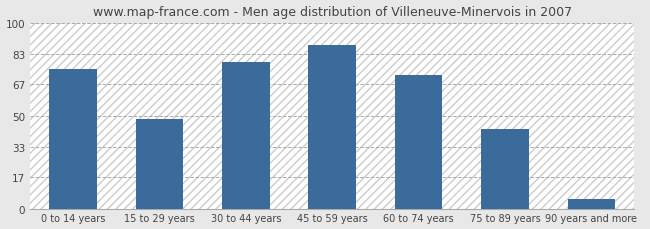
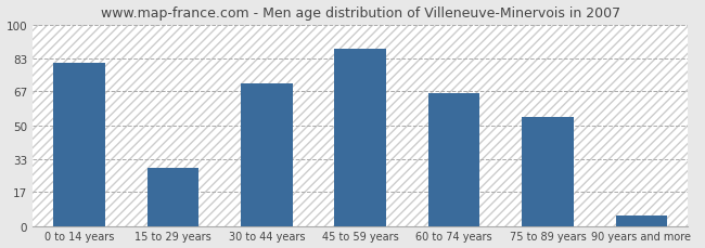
0 to 14 years: 75 -> 81
15 to 29 years: 48 -> 29
30 to 44 years: 79 -> 71
60 to 74 years: 72 -> 66
75 to 89 years: 43 -> 54
